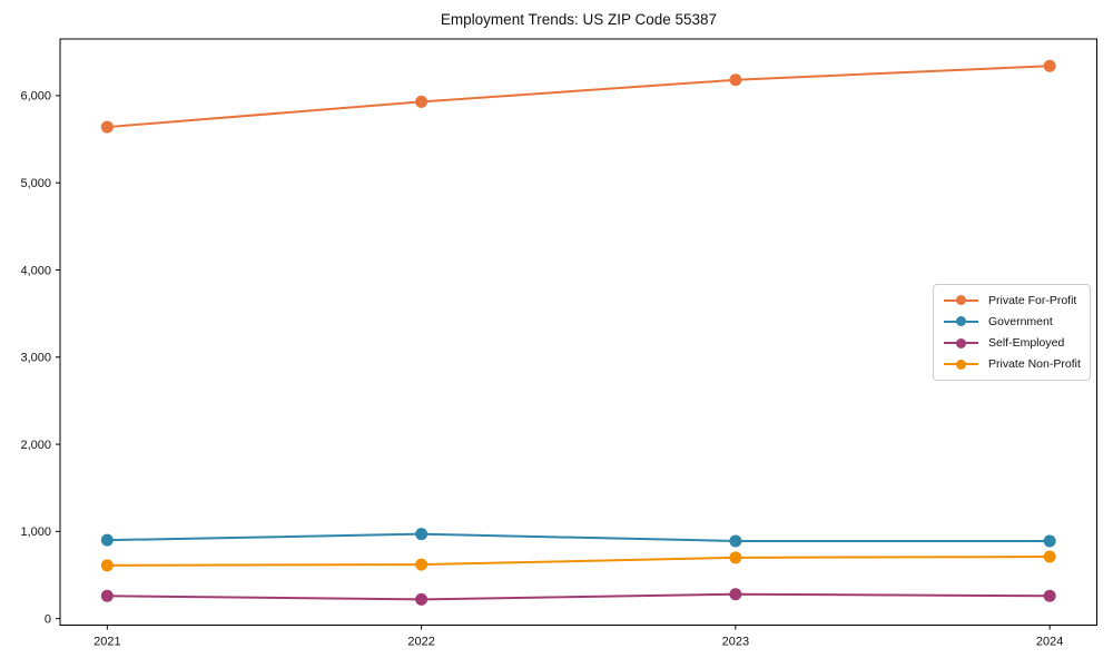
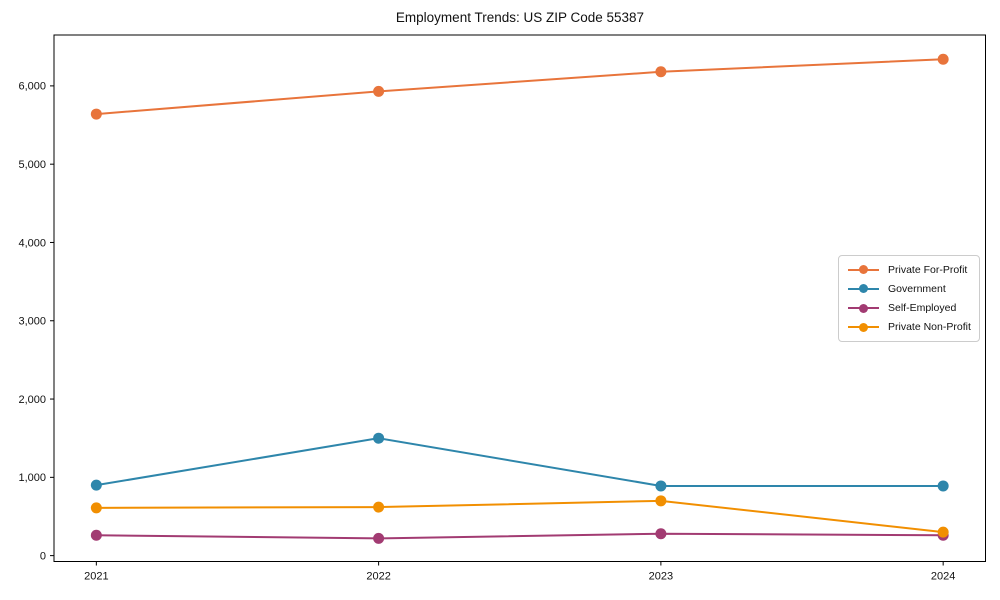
Government/2022: 1000 -> 1500
Private Non-Profit/2024: 700 -> 300
